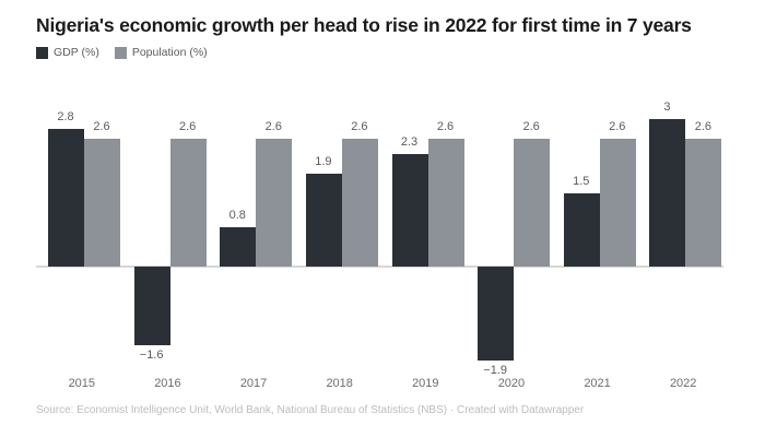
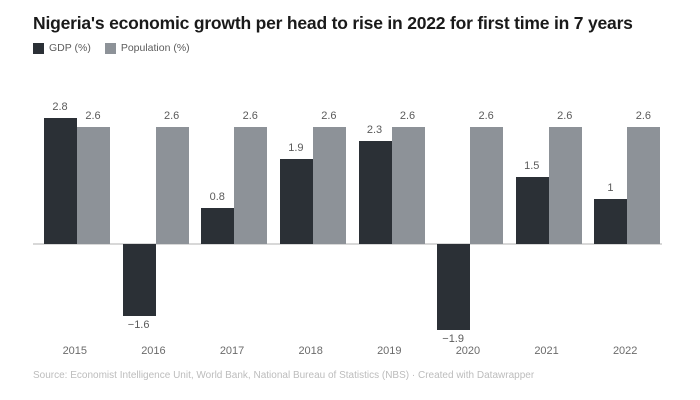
GDP (%)/2022: 3 -> 1
